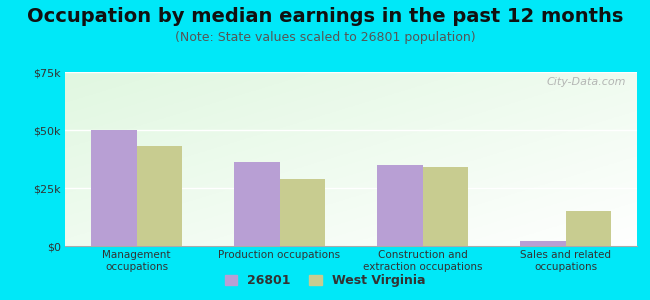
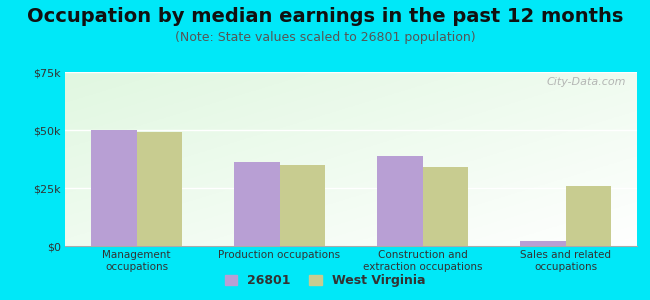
West Virginia/Management occupations: $43k -> $49k
West Virginia/Production occupations: $29k -> $35k
26801/Construction and extraction occupations: $35k -> $39k
West Virginia/Sales and related occupations: $15k -> $26k
